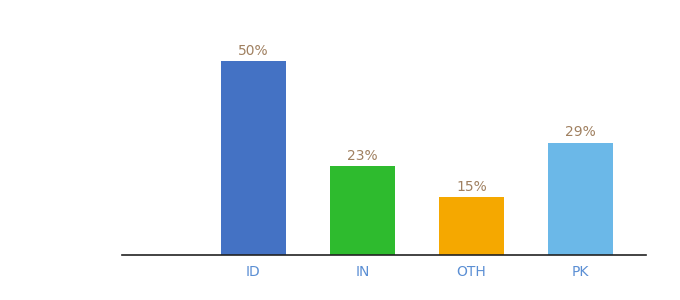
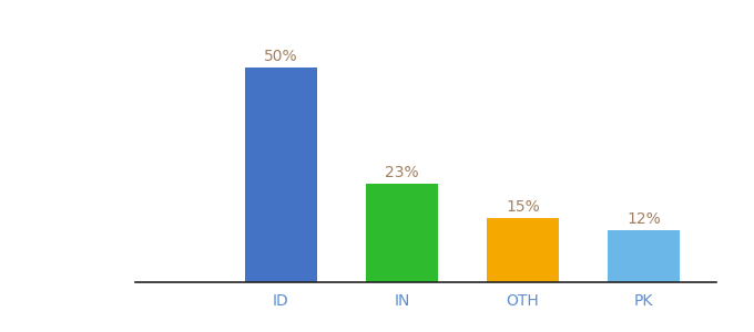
PK: 29% -> 12%
